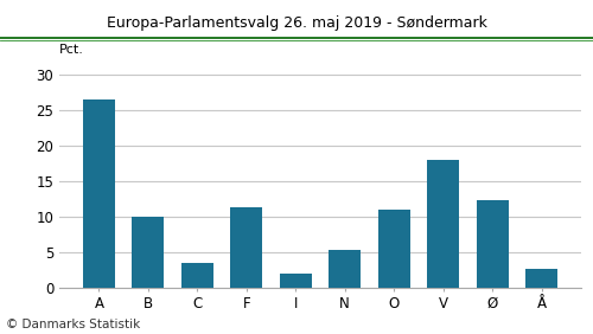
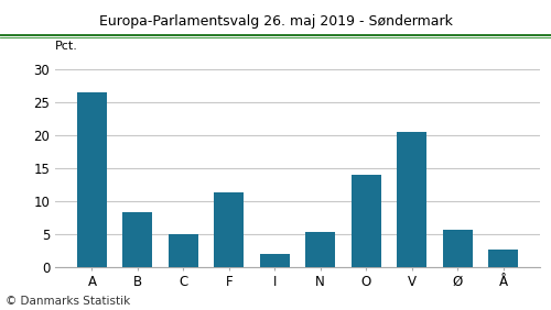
B: 10.0 -> 8.3
C: 3.4 -> 5.0
O: 11.0 -> 14.0
V: 18.0 -> 20.5
Ø: 12.2 -> 5.6
